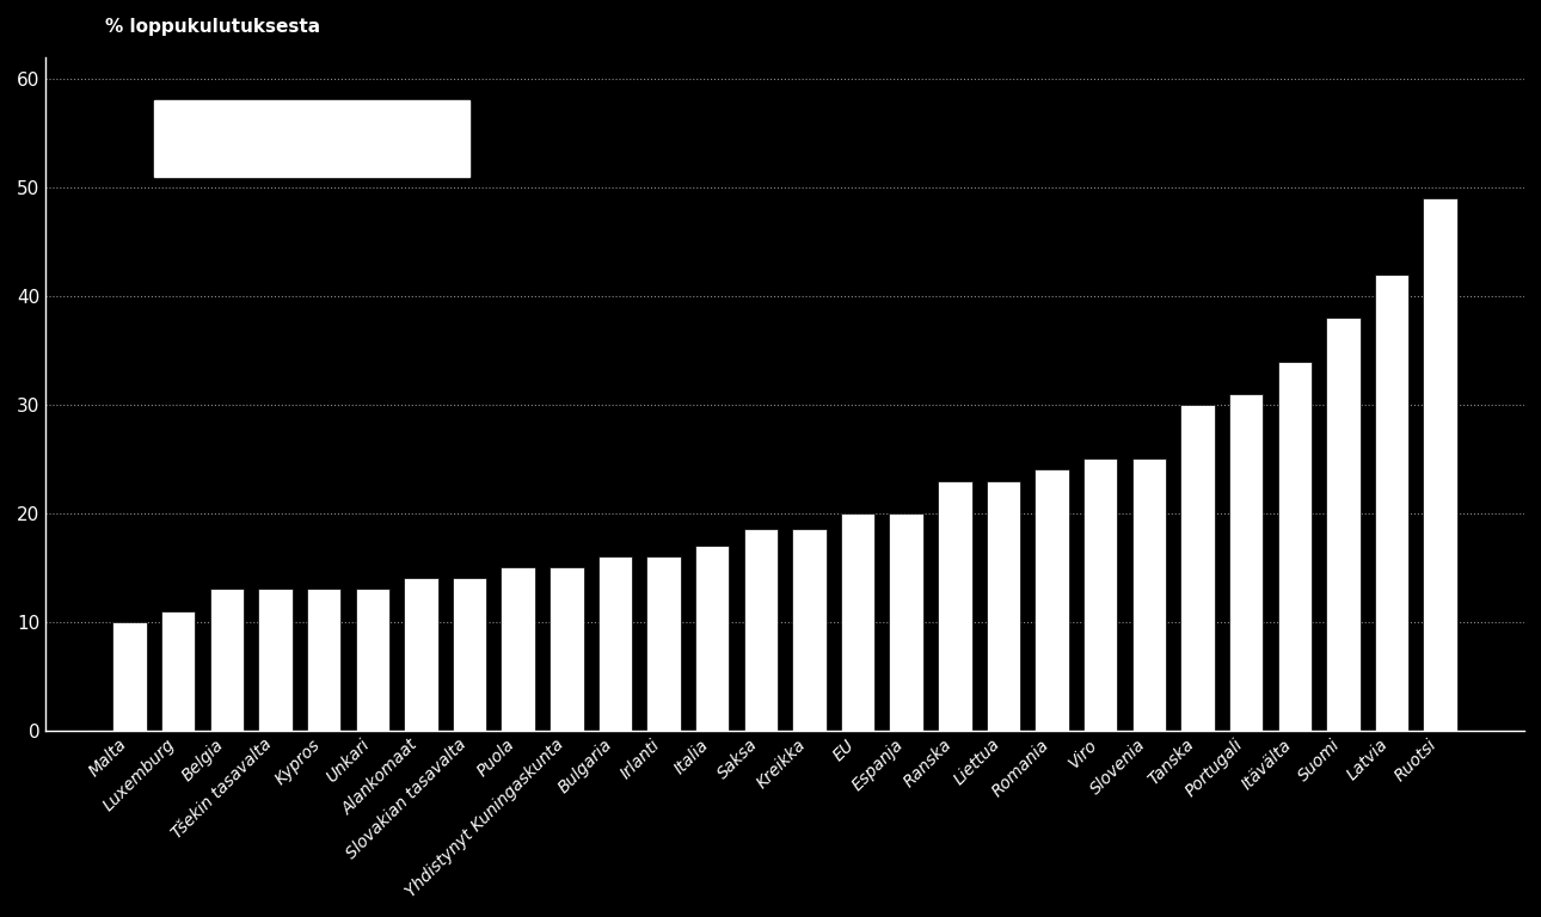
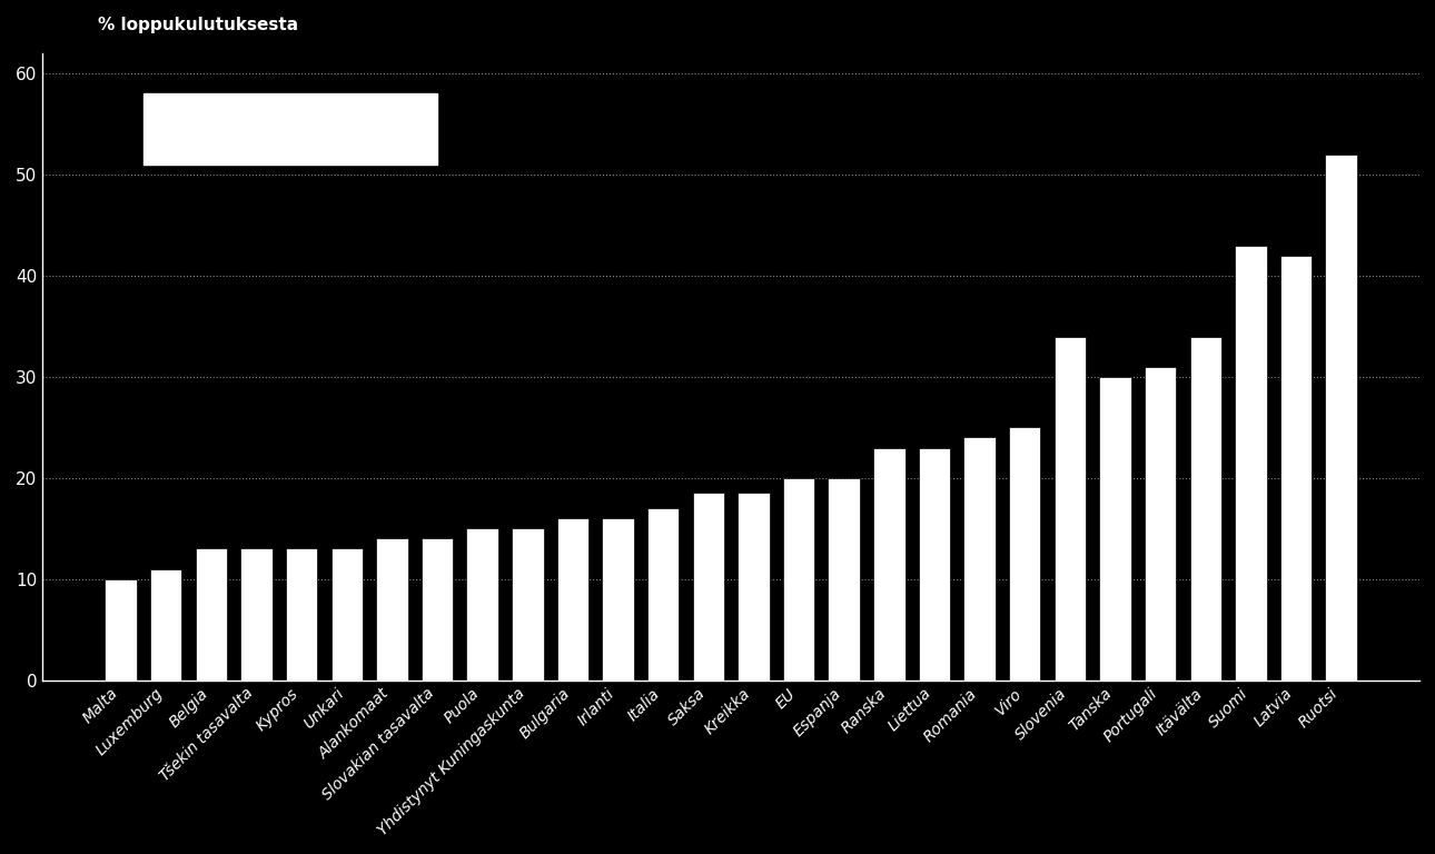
Slovenia: 25.0 -> 34.0
Suomi: 38.0 -> 43.0
Ruotsi: 49.0 -> 52.0
